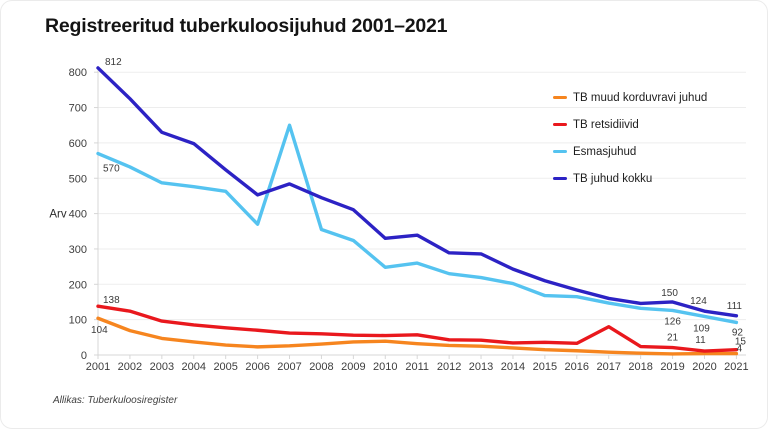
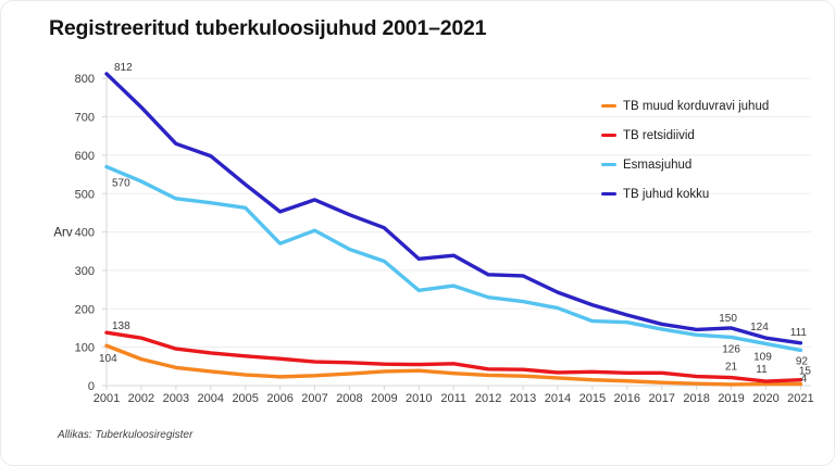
Esmasjuhud/2007: 650 -> 400
TB retsidiivid/2017: 80 -> 30
